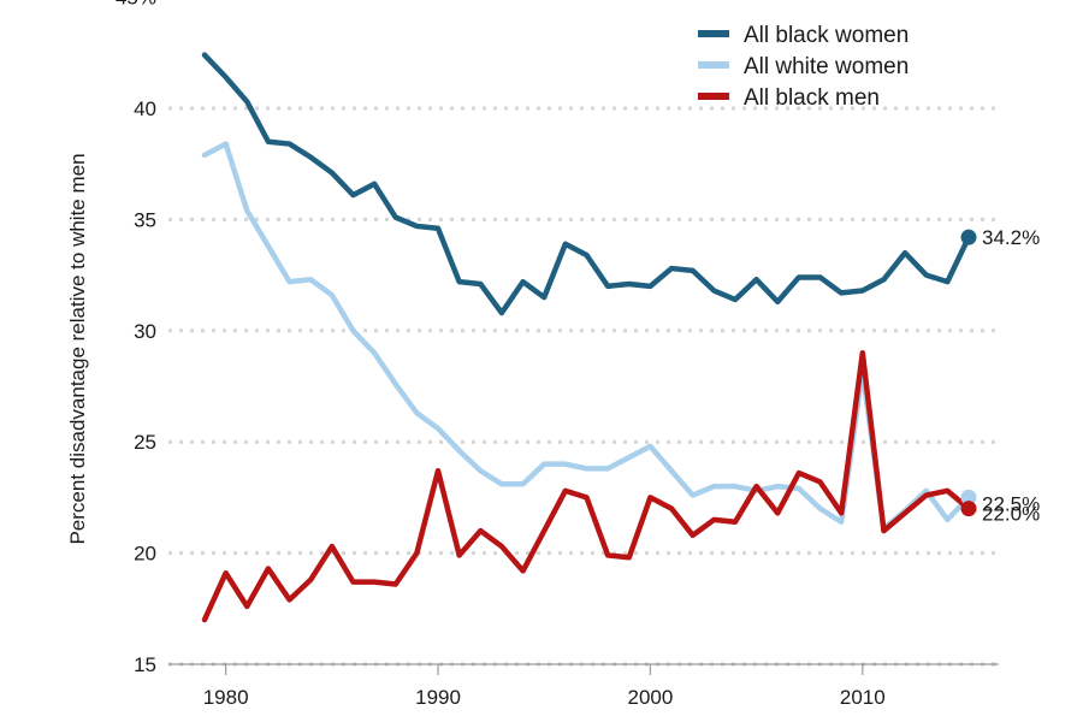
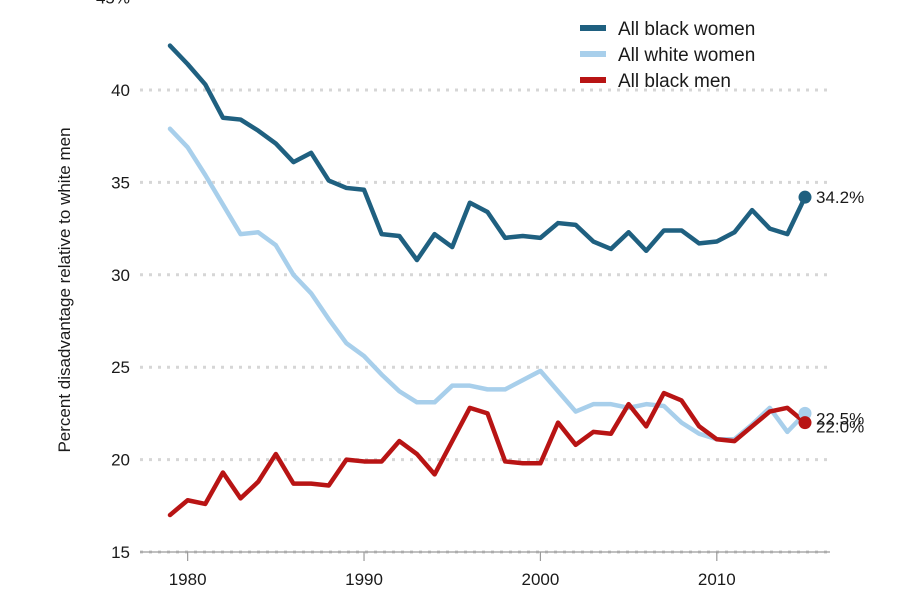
All white women/1980: 38.4% -> 36.9%
All black men/1980: 19.1% -> 17.8%
All black men/1990: 23.7% -> 19.9%
All black men/2000: 22.5% -> 19.8%
All white women/2010: 28.2% -> 21.1%
All black men/2010: 29.0% -> 21.1%
